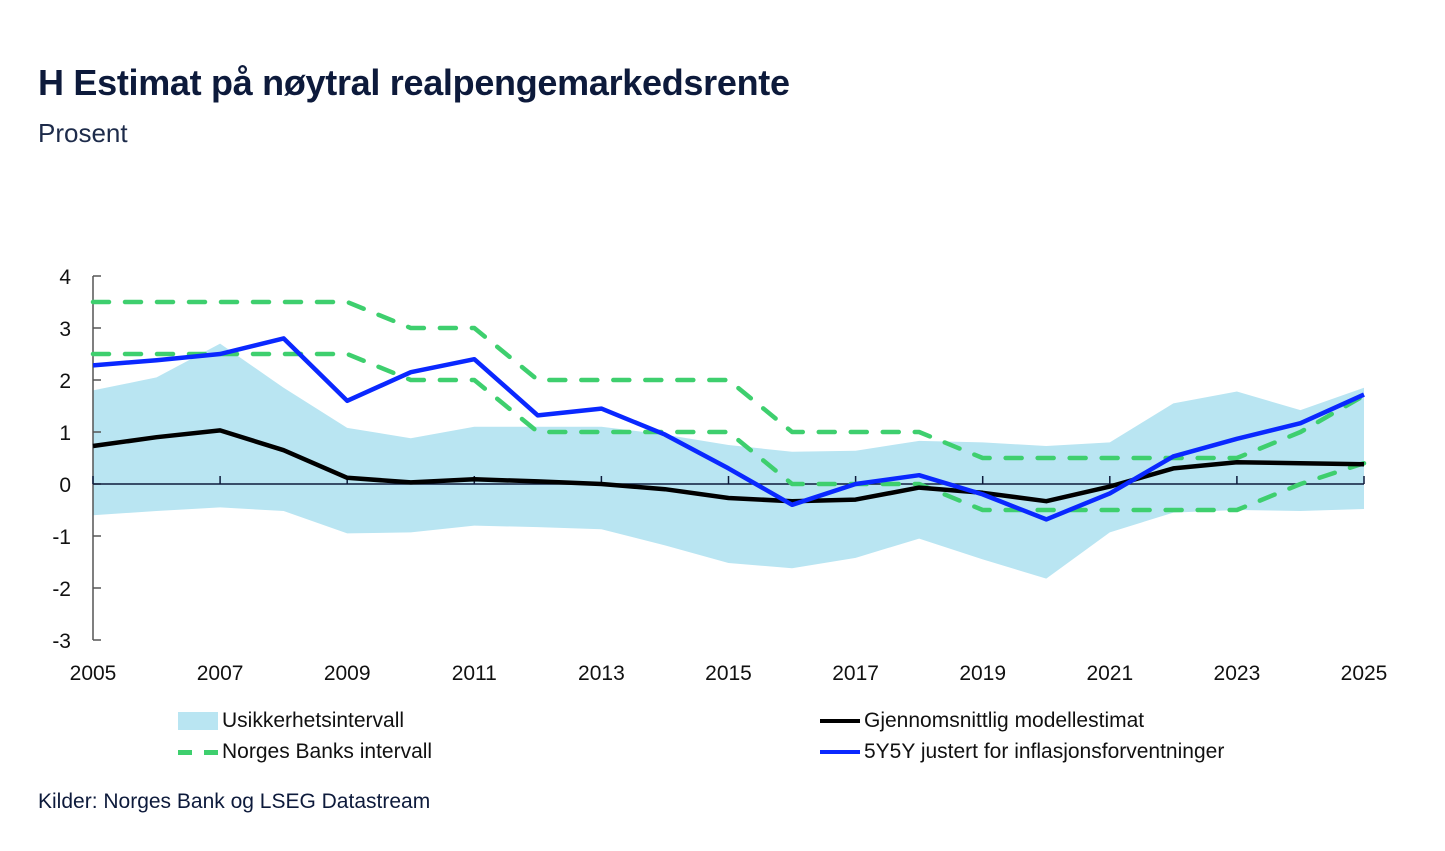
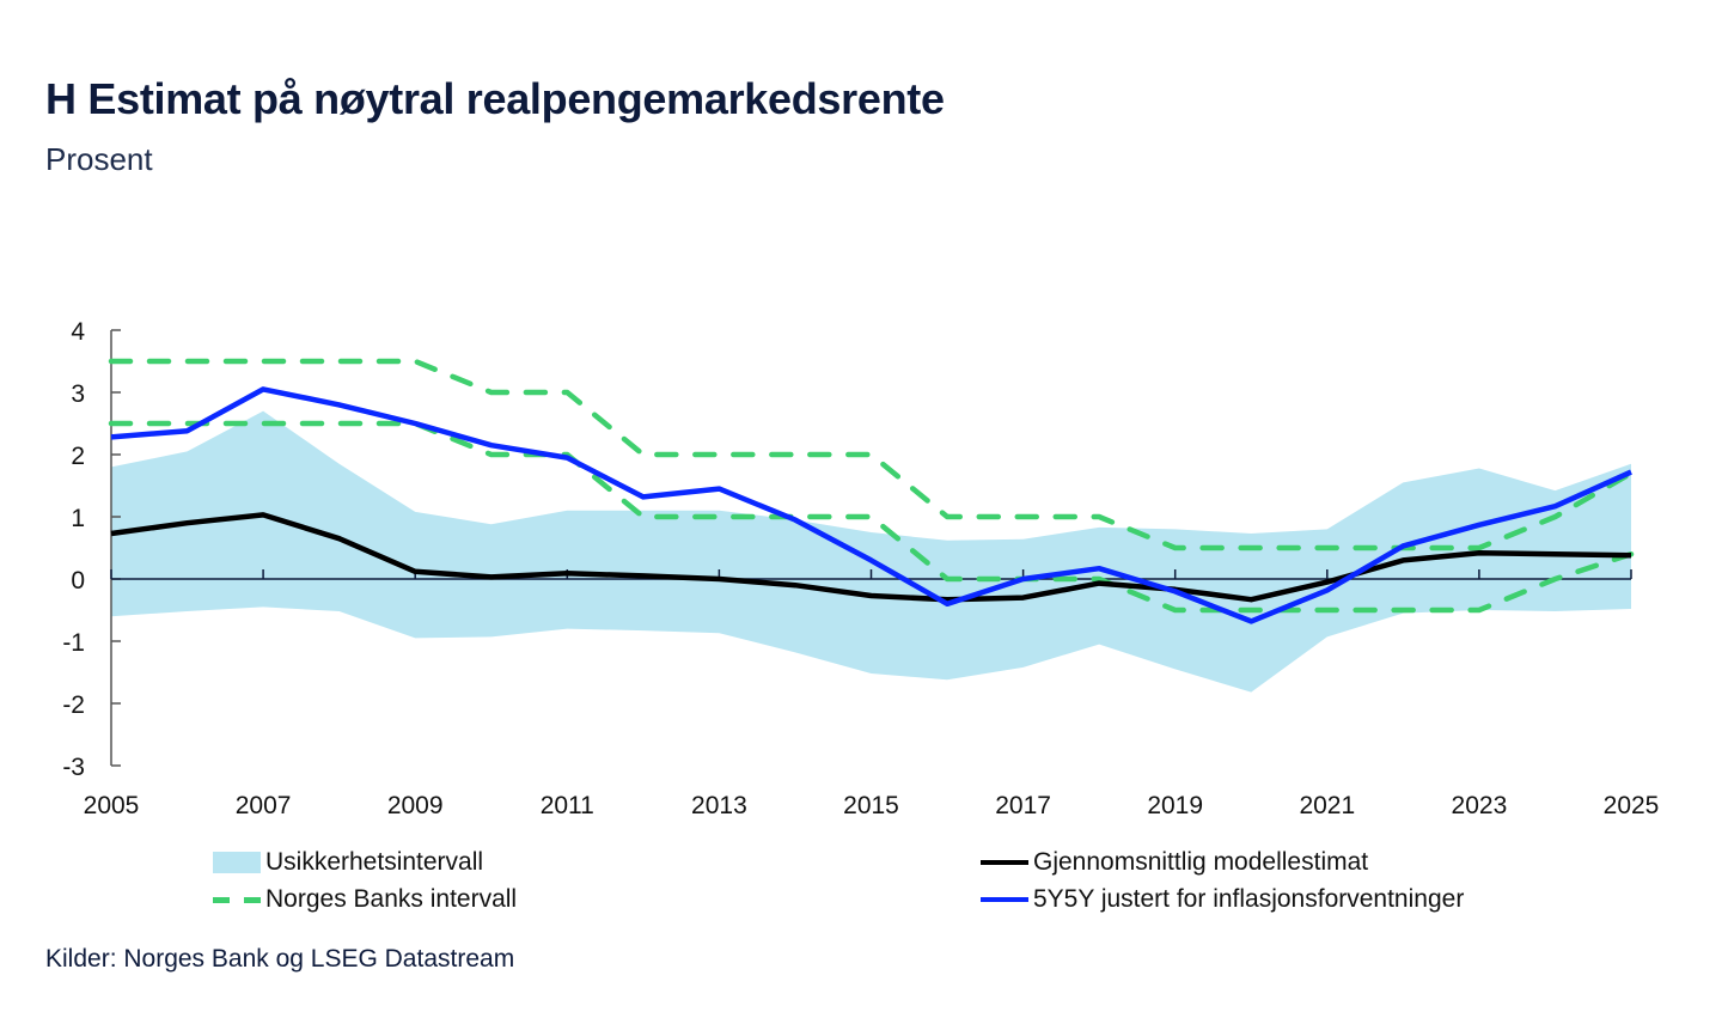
5Y5Y justert for inflasjonsforventninger/2007: 2.5 -> 3.0
5Y5Y justert for inflasjonsforventninger/2009: 1.6 -> 2.5
5Y5Y justert for inflasjonsforventninger/2011: 2.4 -> 1.9
